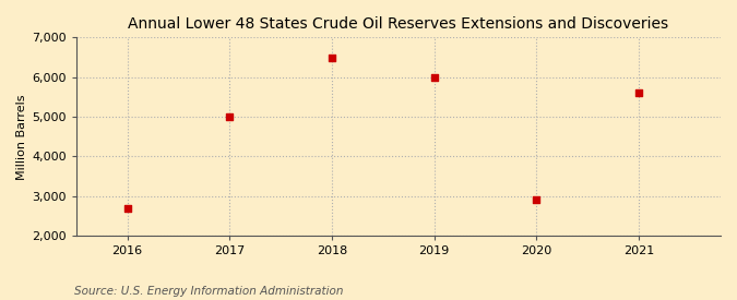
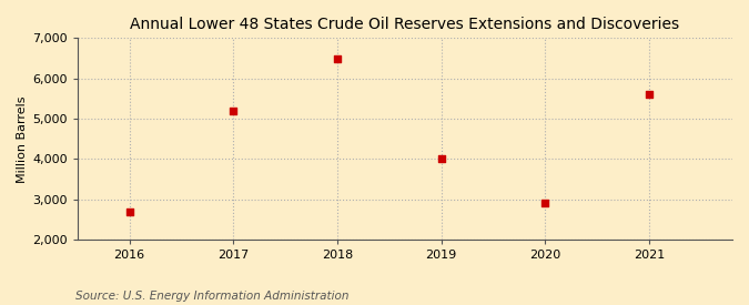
2017: 5,000 -> 5,200
2019: 6,000 -> 4,000
